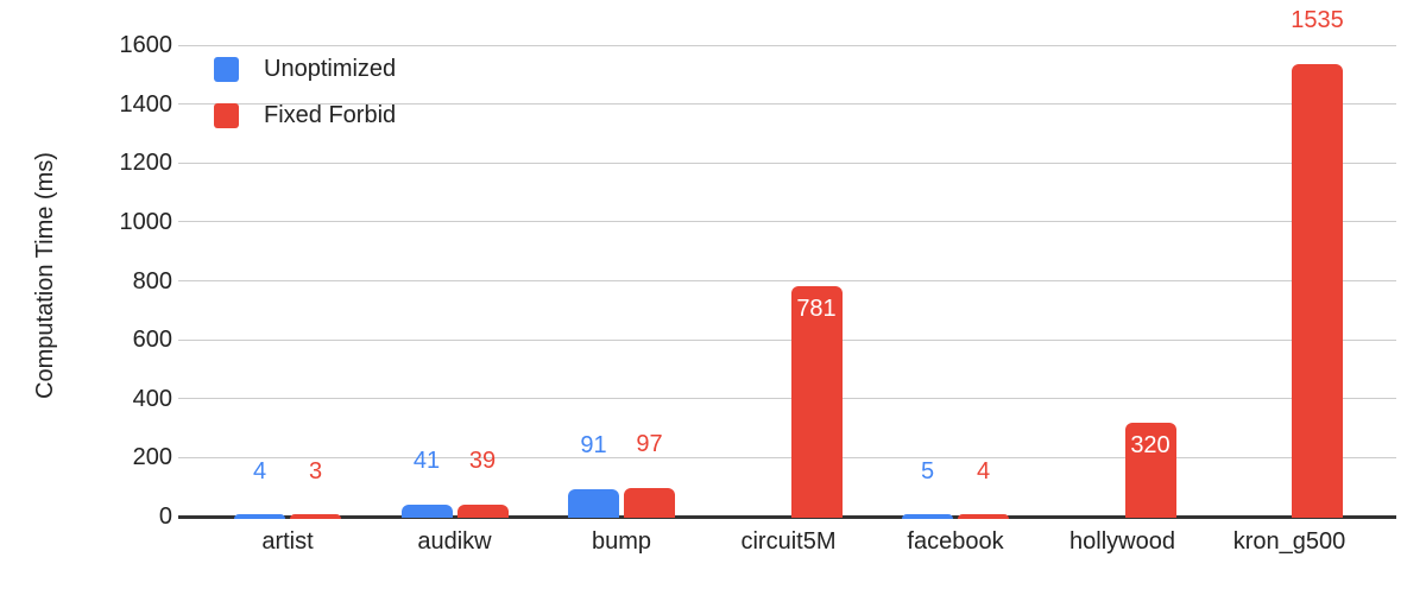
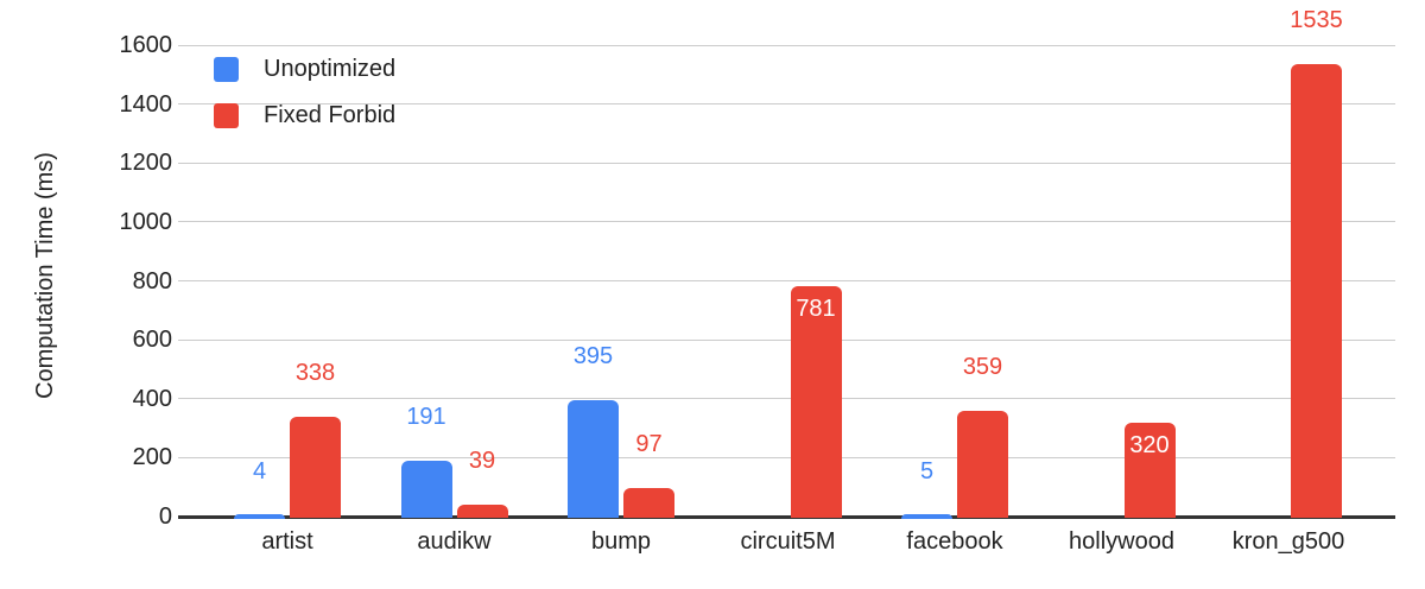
Fixed Forbid/artist: 3 -> 338
Unoptimized/audikw: 41 -> 191
Unoptimized/bump: 91 -> 395
Fixed Forbid/facebook: 4 -> 359
